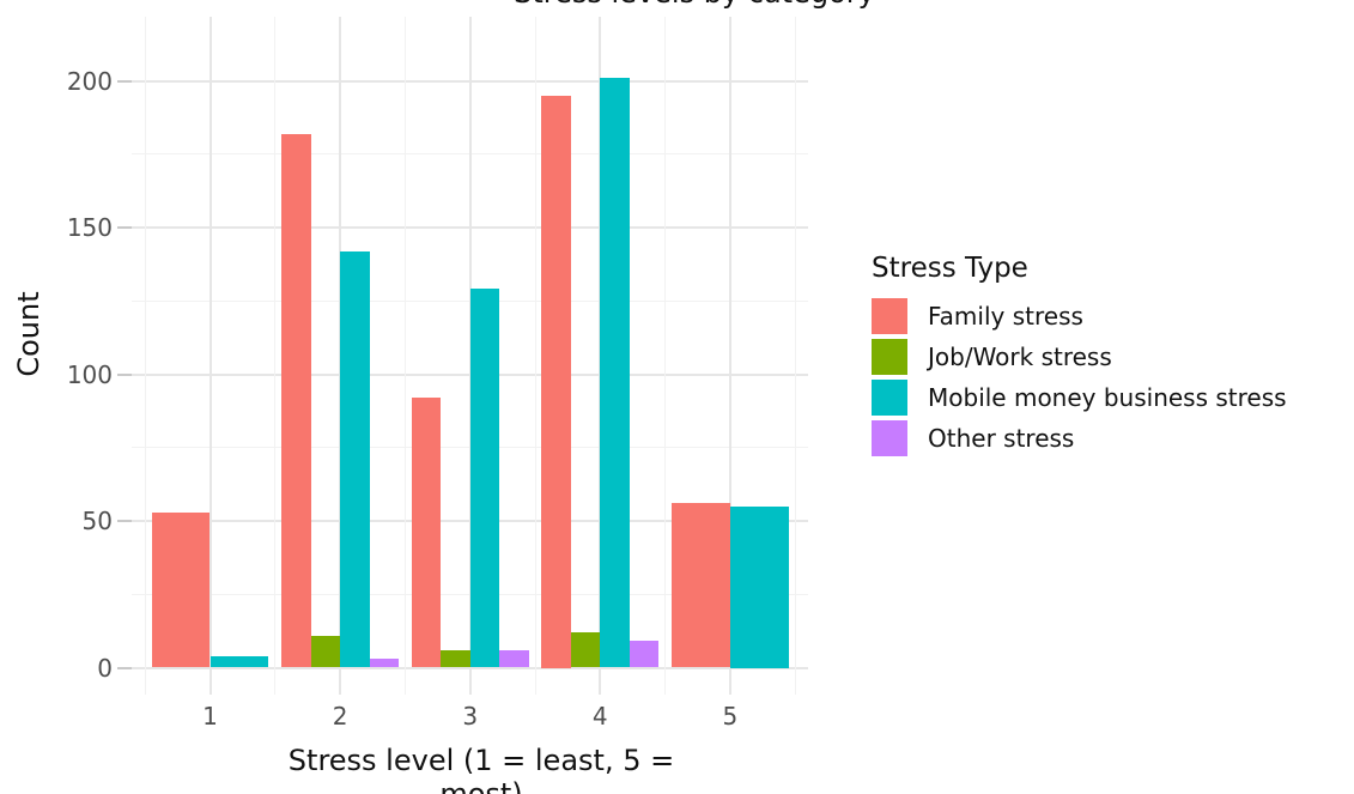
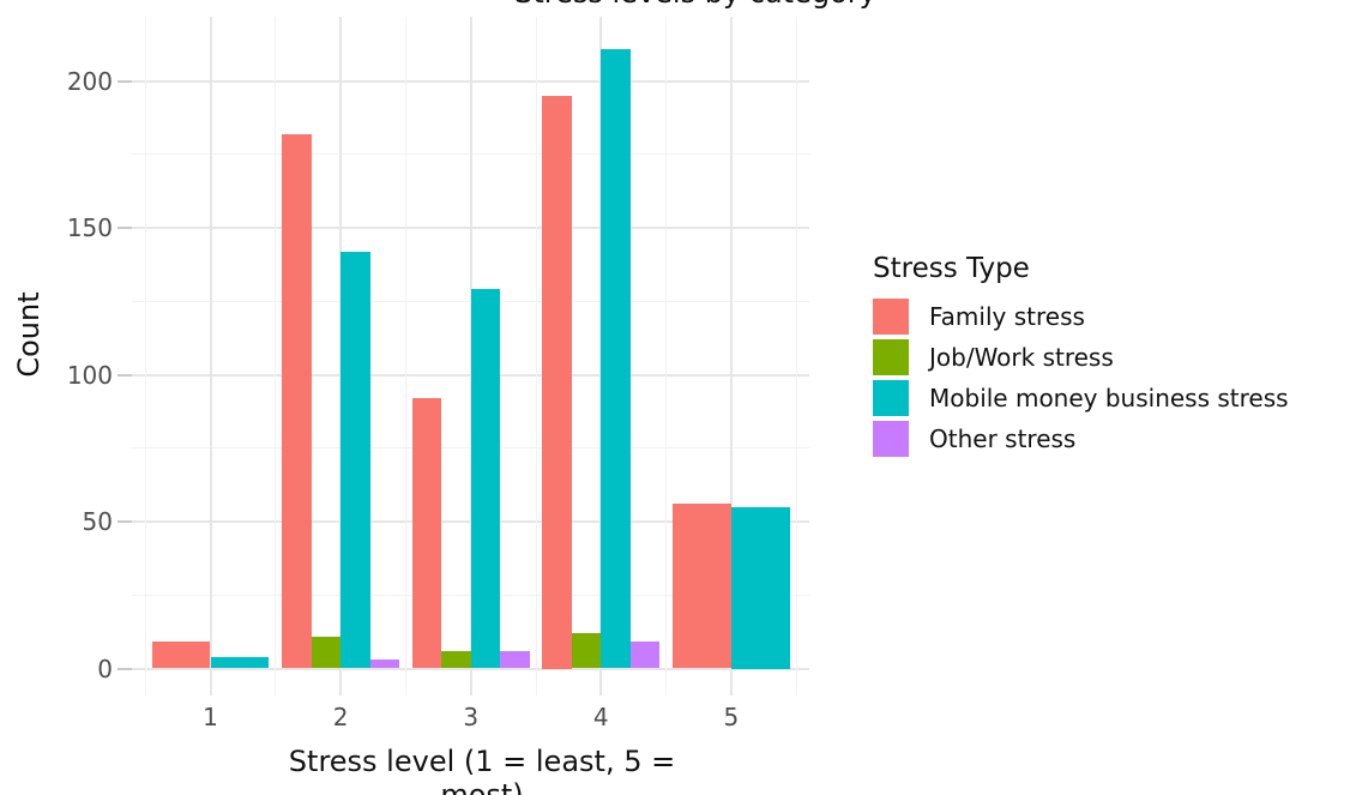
Family stress/1: 53 -> 9
Mobile money business stress/4: 201 -> 211
